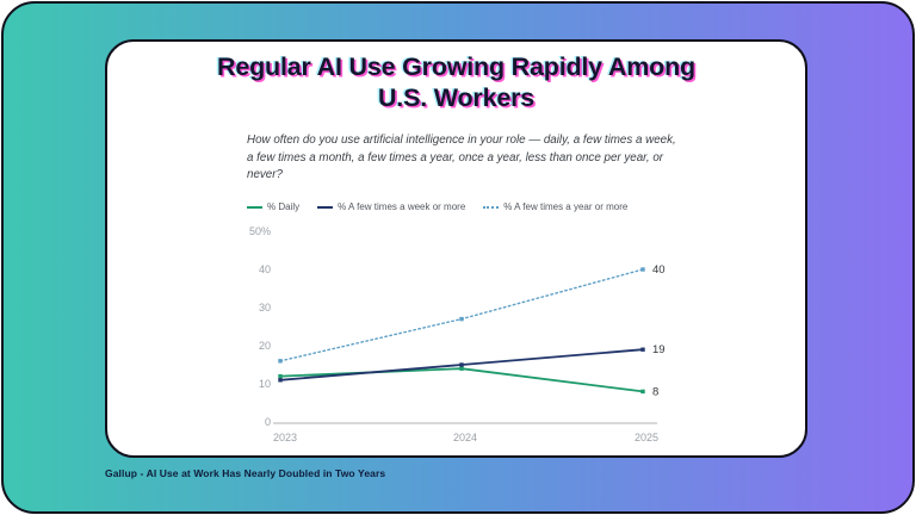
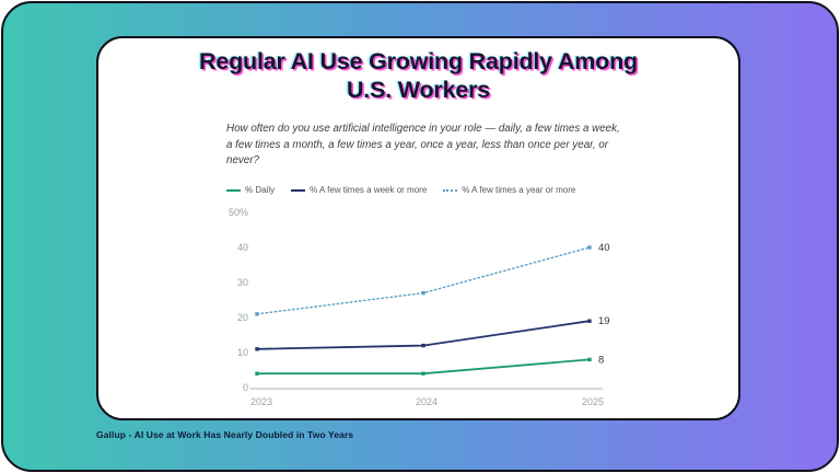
% Daily/2023: 12% -> 4%
% A few times a year or more/2023: 16% -> 21%
% Daily/2024: 14% -> 4%
% A few times a week or more/2024: 15% -> 12%
